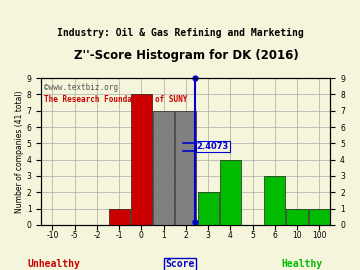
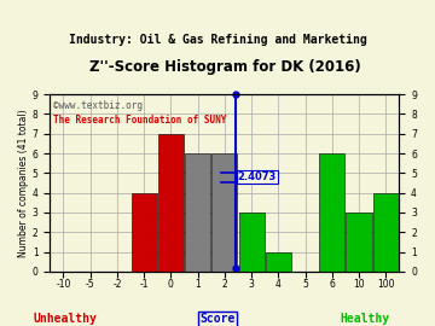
-1: 1 -> 4
0: 8 -> 7
1: 7 -> 6
2: 7 -> 6
3: 2 -> 3
4: 4 -> 1
6: 3 -> 6
10: 1 -> 3
100: 1 -> 4
